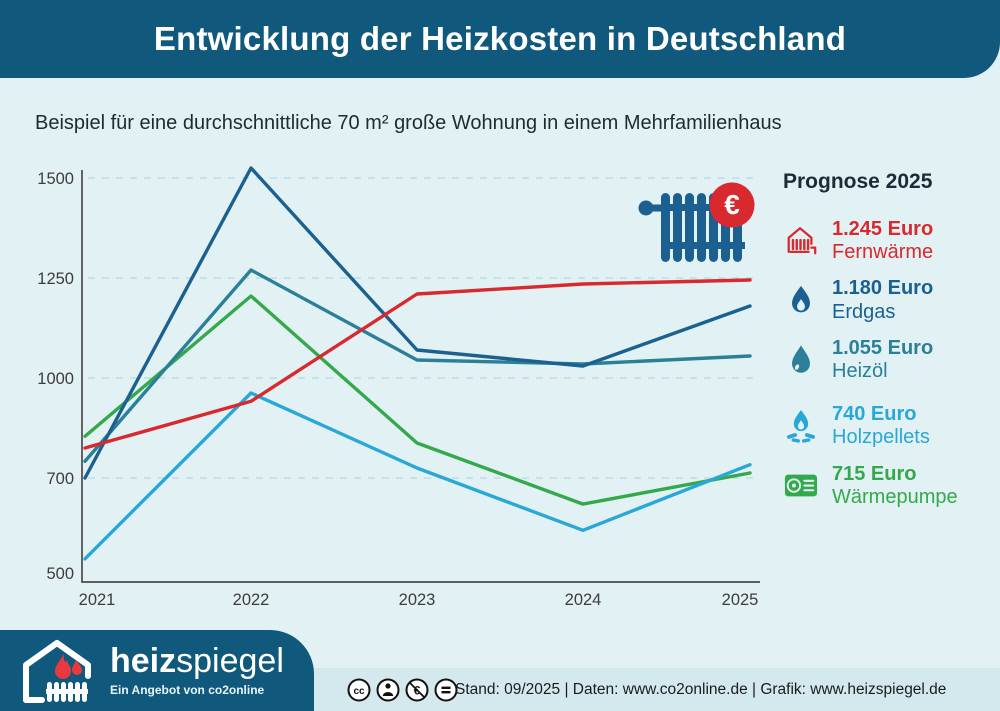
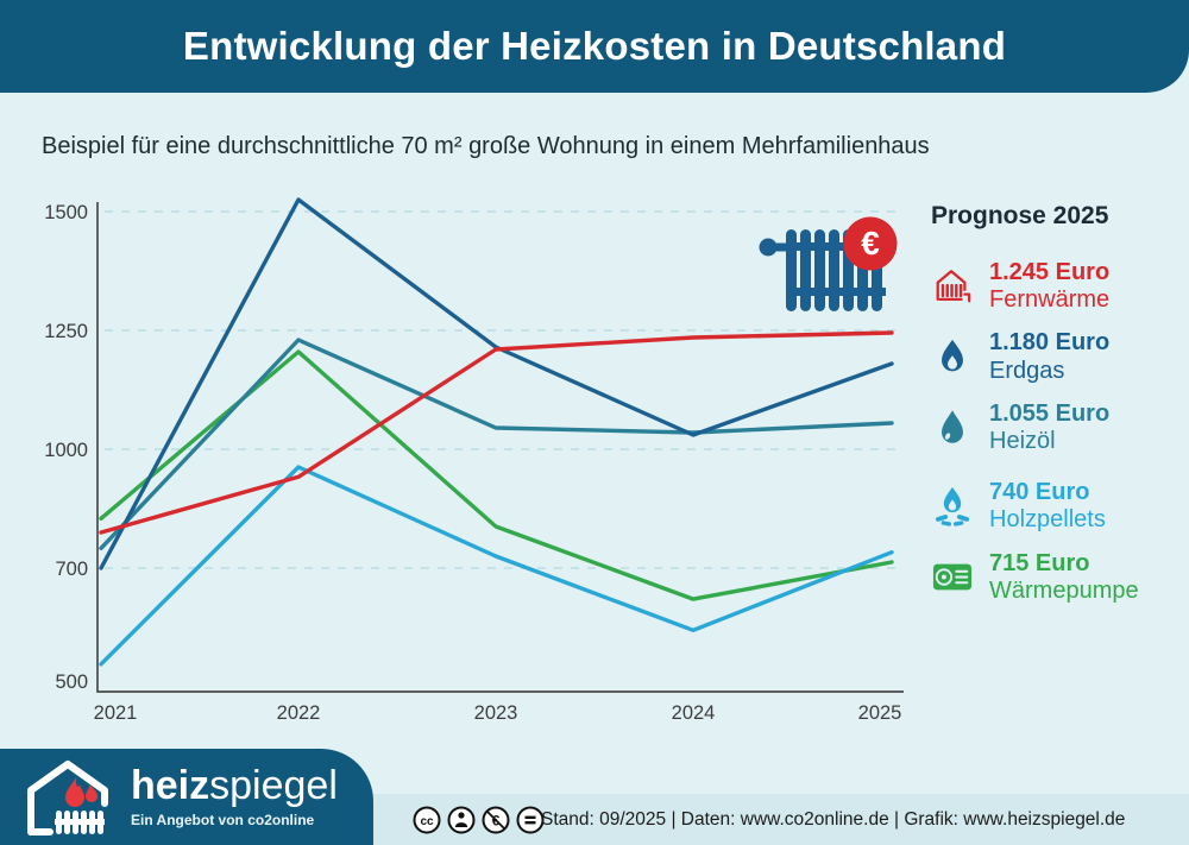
Heizöl/2022: 1270 -> 1230
Erdgas/2023: 1070 -> 1220
